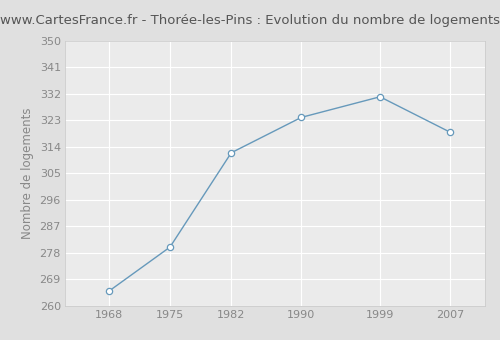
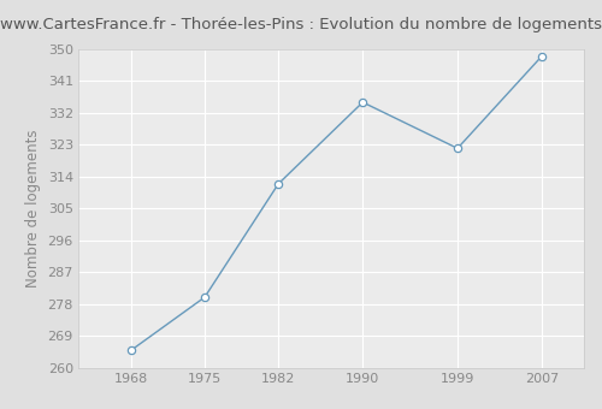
1990: 324 -> 335
1999: 331 -> 322
2007: 319 -> 348
